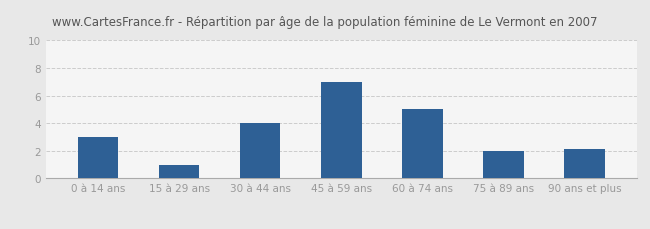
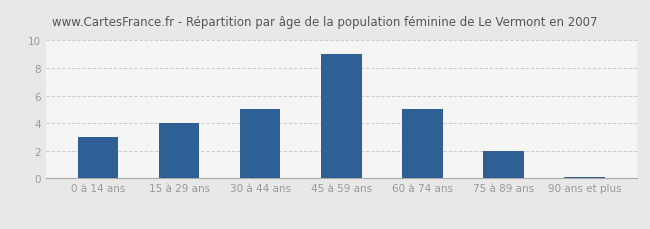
15 à 29 ans: 1.0 -> 4.0
30 à 44 ans: 4.0 -> 5.0
45 à 59 ans: 7.0 -> 9.0
90 ans et plus: 2.1 -> 0.1
